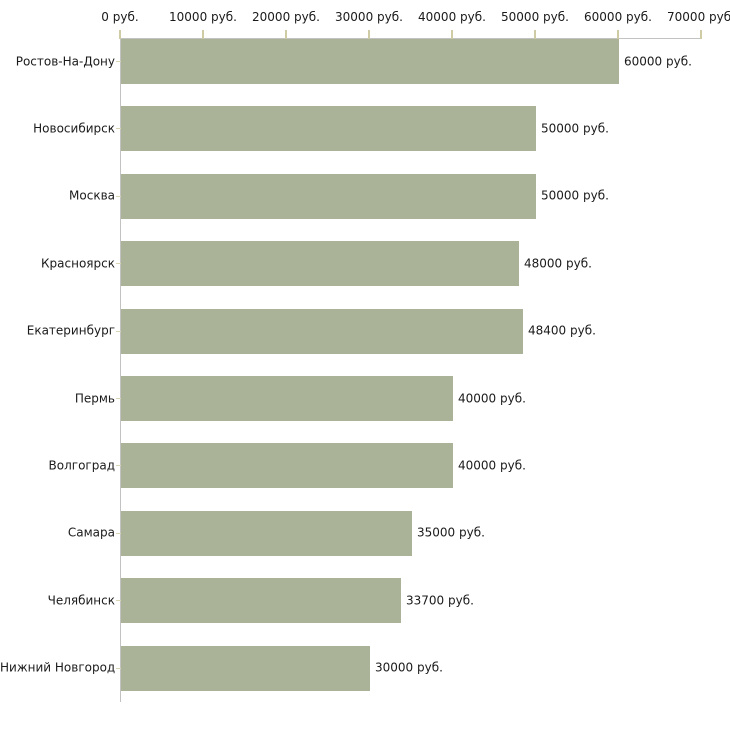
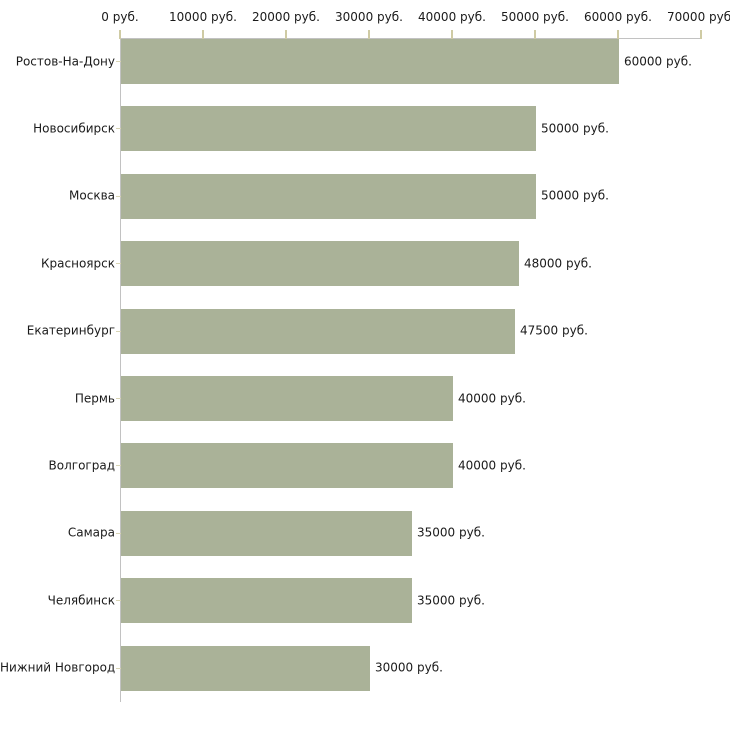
Екатеринбург: 48400 -> 47500
Челябинск: 33700 -> 35000
